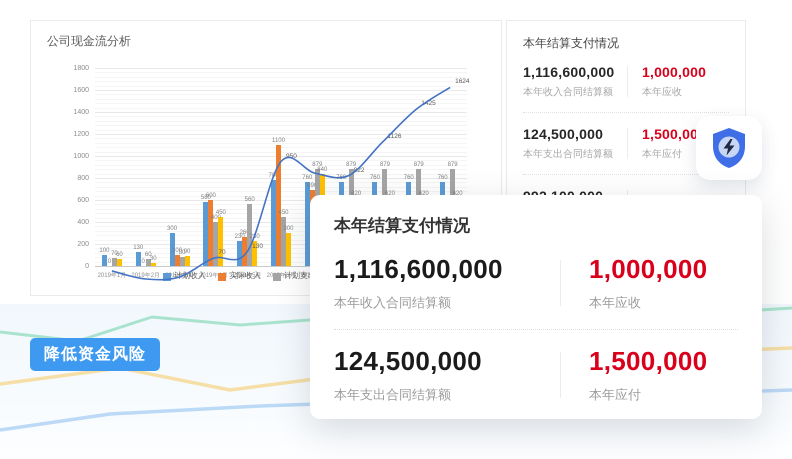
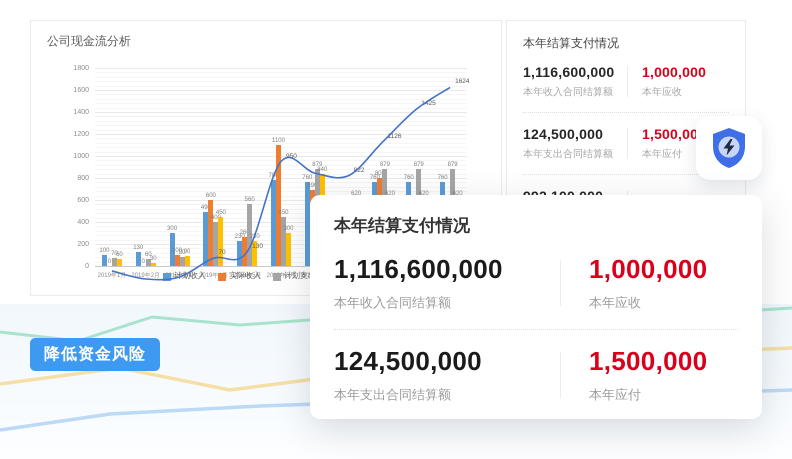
计划收入/2019年4月: 580 -> 490
计划收入/2019年8月: 760 -> 210
计划支出/2019年8月: 879 -> 549
实际收入/2019年9月: 490 -> 800
